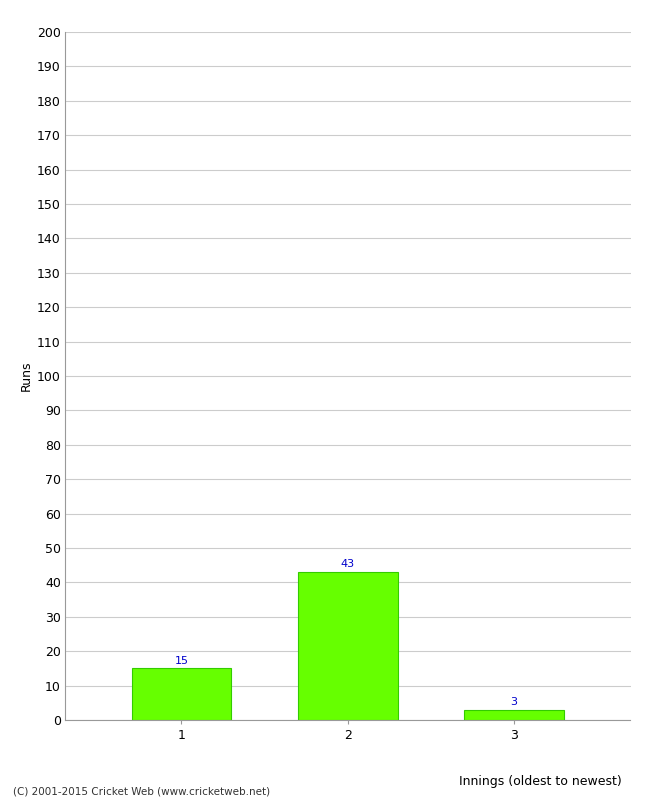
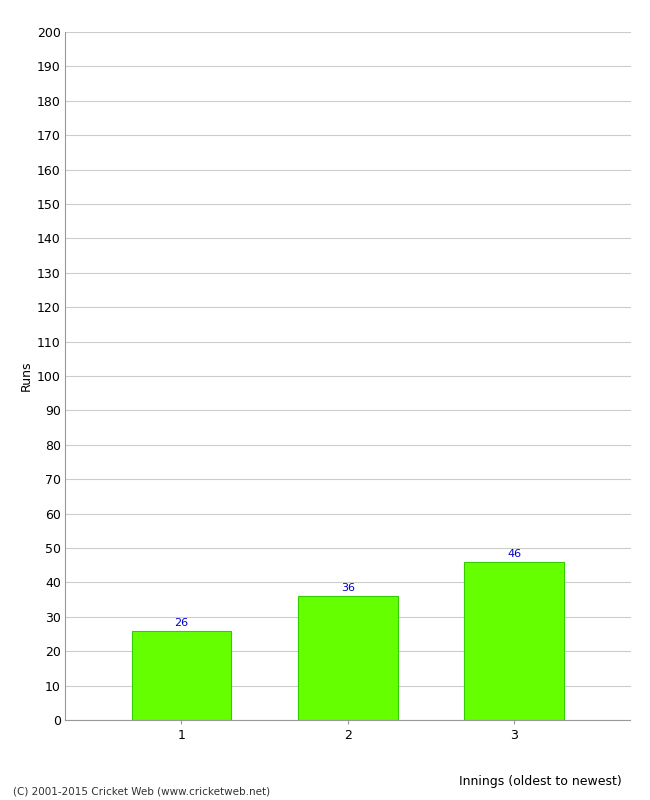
1: 15 -> 26
2: 43 -> 36
3: 3 -> 46
